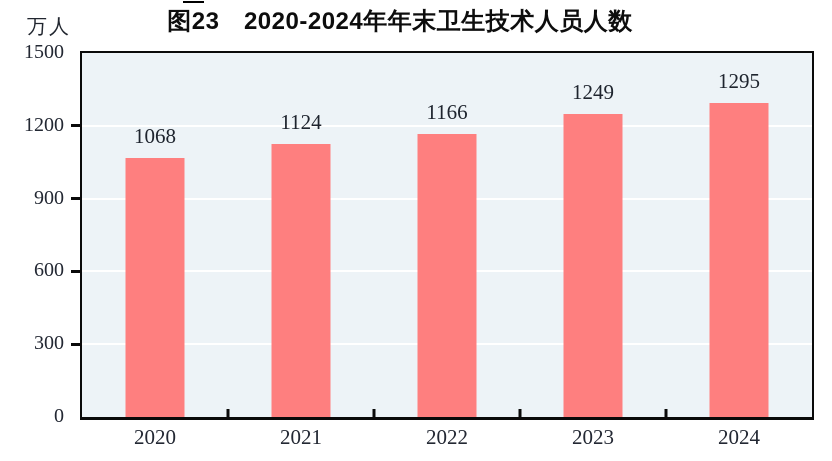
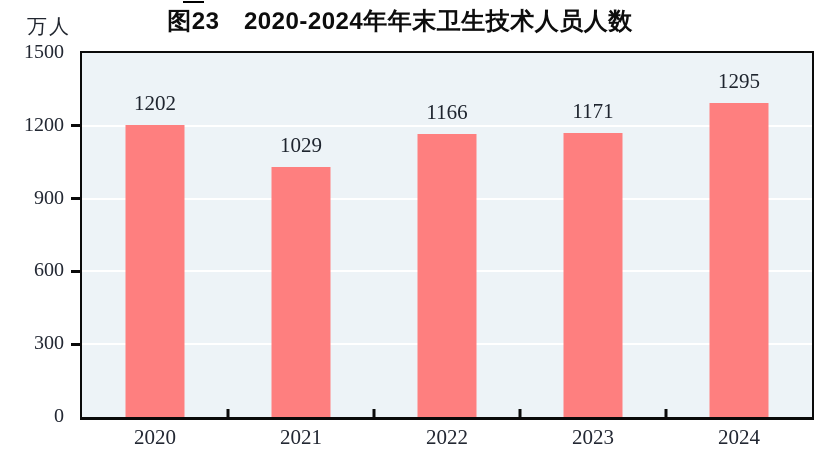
2020: 1068 -> 1202
2021: 1124 -> 1029
2023: 1249 -> 1171
